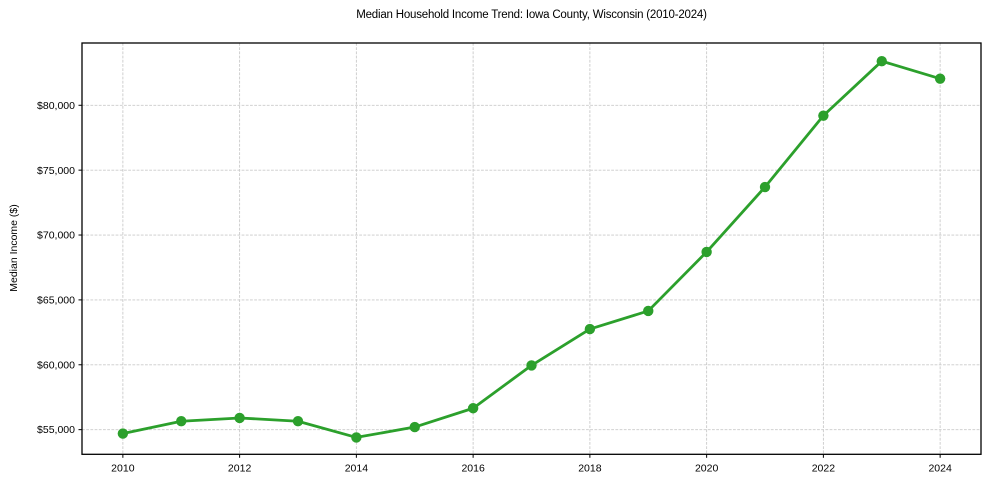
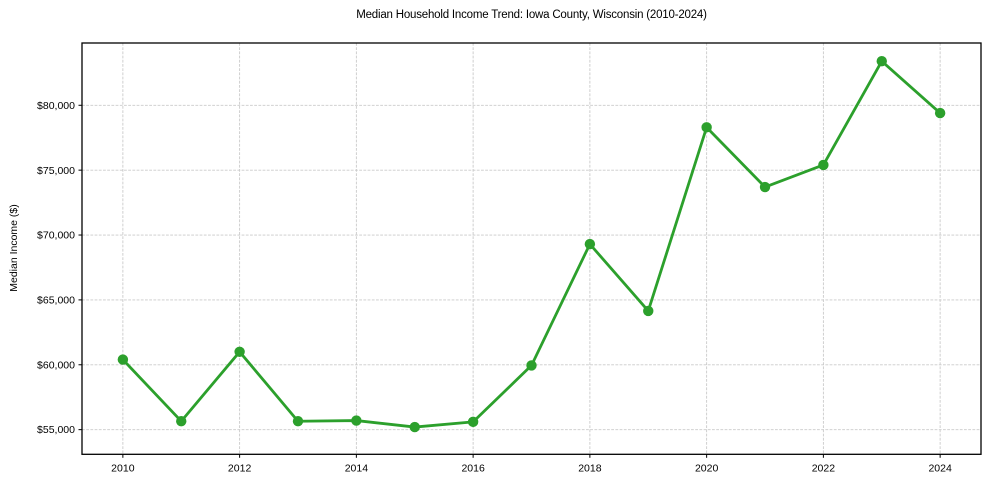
2010: $54700 -> $60400
2012: $55900 -> $61000
2014: $54400 -> $55700
2016: $56600 -> $55600
2018: $62800 -> $69300
2020: $68700 -> $78300
2022: $79200 -> $75400
2024: $82000 -> $79400
